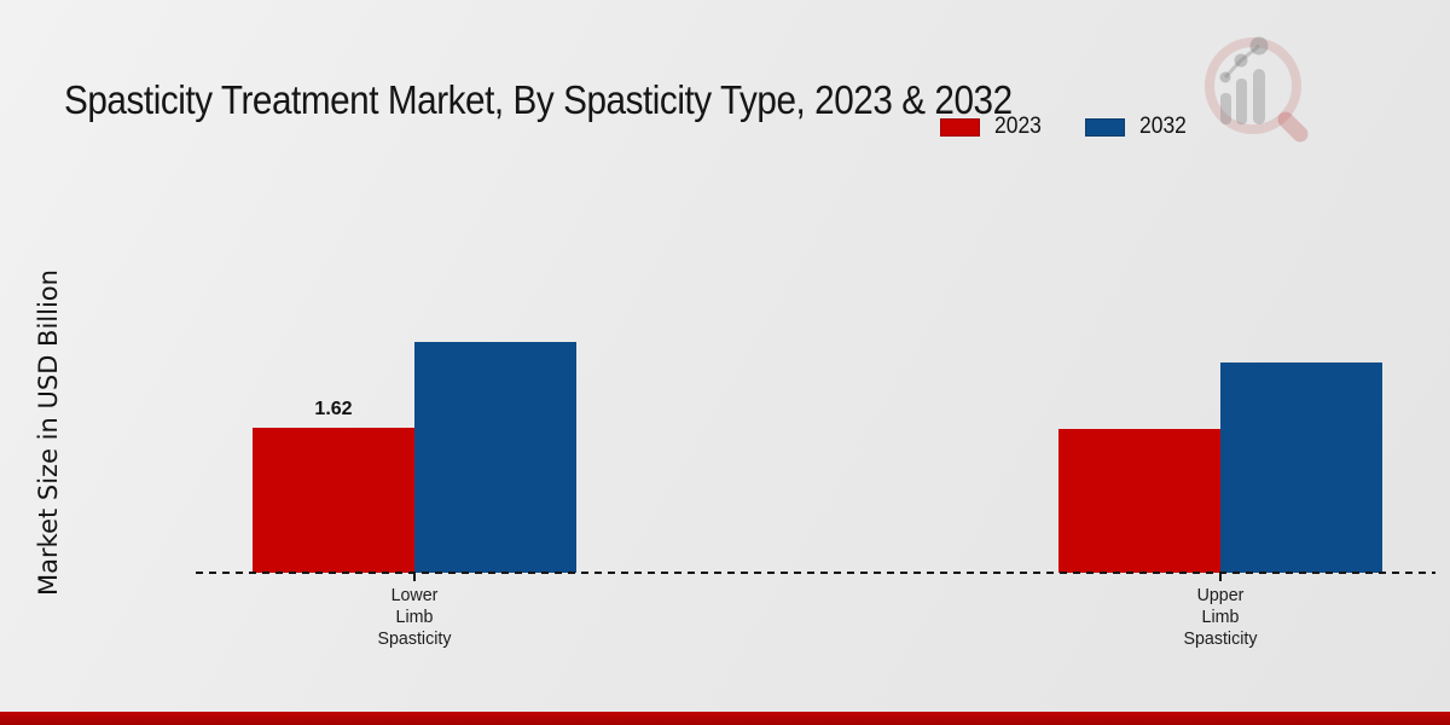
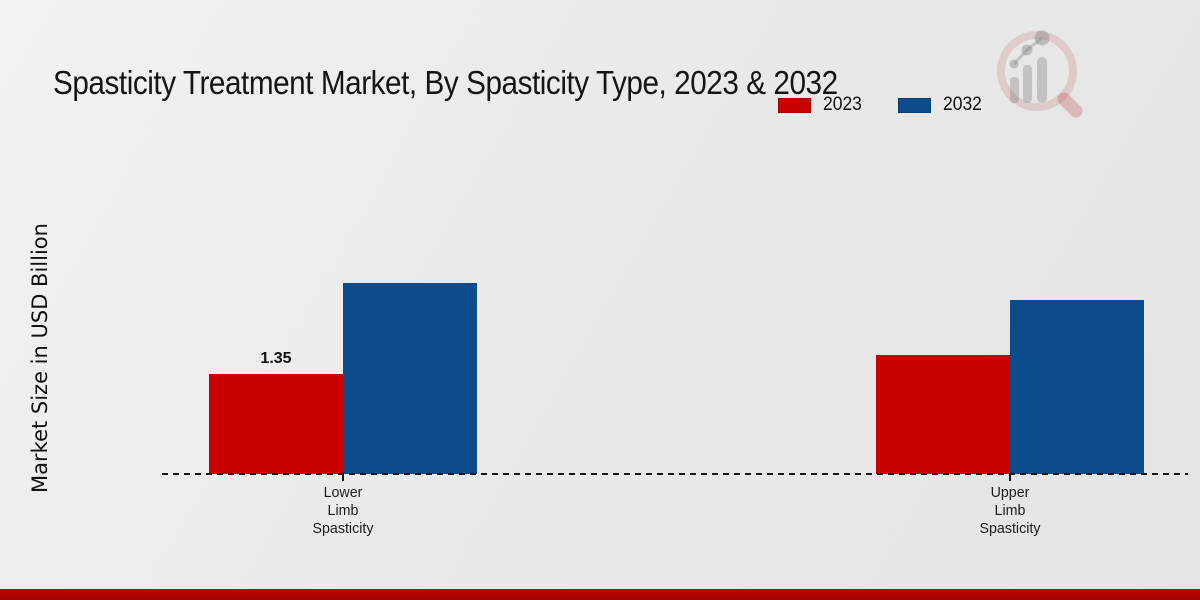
2023/Lower Limb Spasticity: 1.62 -> 1.35
